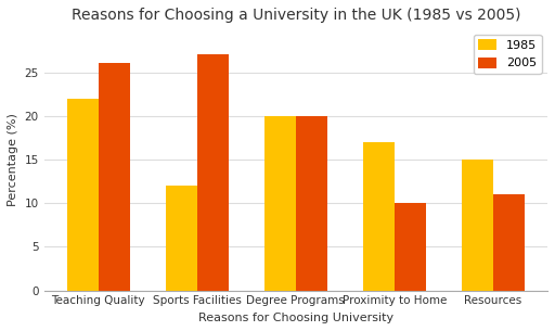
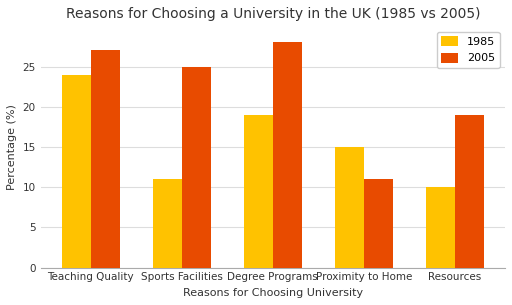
1985/Teaching Quality: 22 -> 24
2005/Teaching Quality: 26 -> 27
1985/Sports Facilities: 12 -> 11
2005/Sports Facilities: 27 -> 25
1985/Degree Programs: 20 -> 19
2005/Degree Programs: 20 -> 28
1985/Proximity to Home: 17 -> 15
2005/Proximity to Home: 10 -> 11
1985/Resources: 15 -> 10
2005/Resources: 11 -> 19
